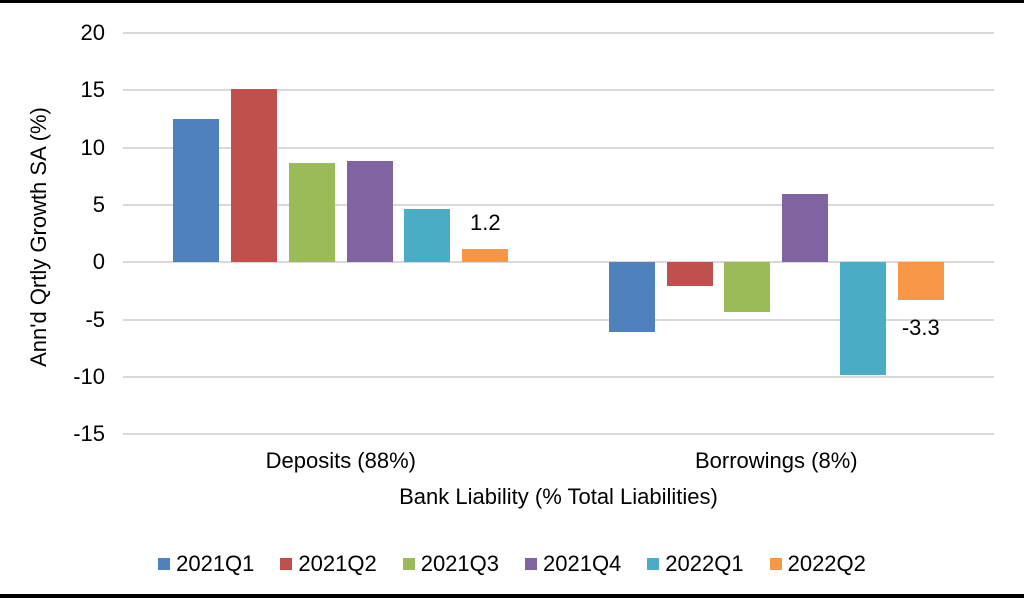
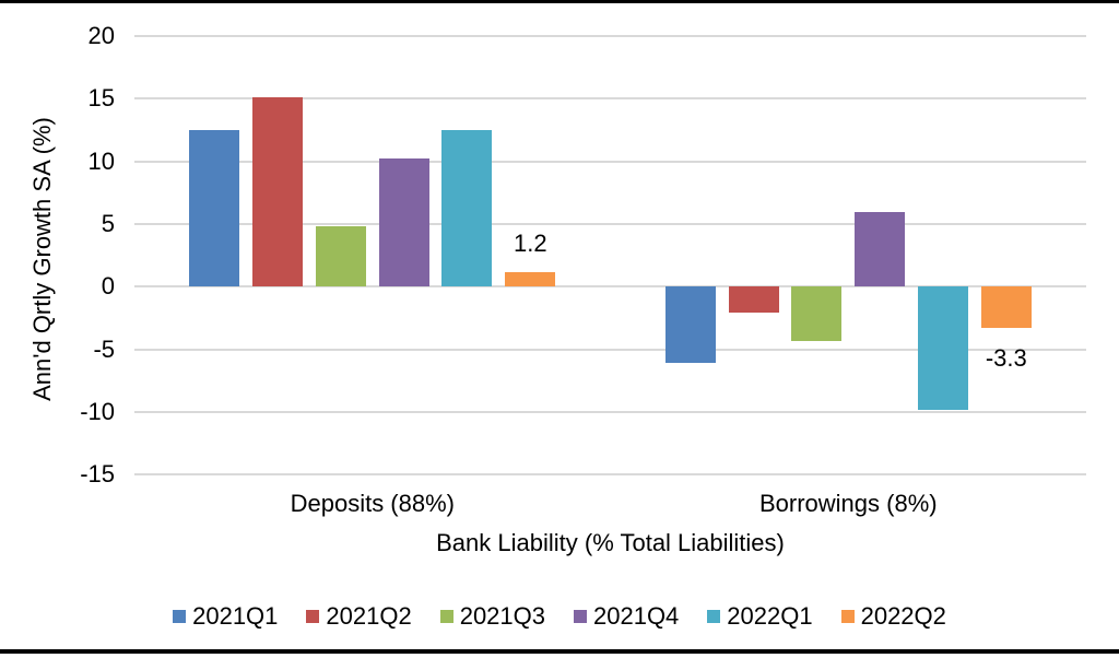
2021Q3/Deposits (88%): 8.7 -> 4.8
2021Q4/Deposits (88%): 8.8 -> 10.2
2022Q1/Deposits (88%): 4.7 -> 12.5
